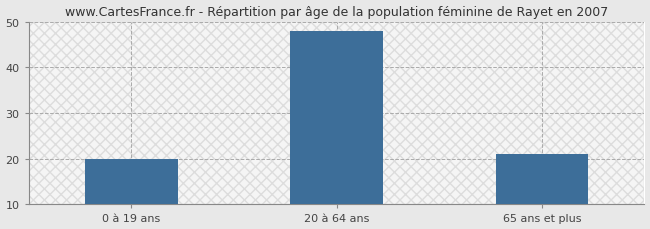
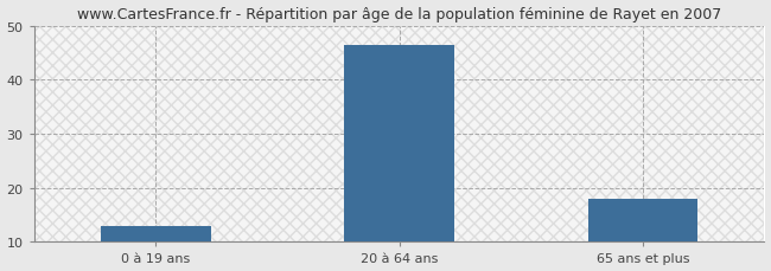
0 à 19 ans: 20.0 -> 13.0
20 à 64 ans: 48.0 -> 46.5
65 ans et plus: 21.0 -> 18.0
